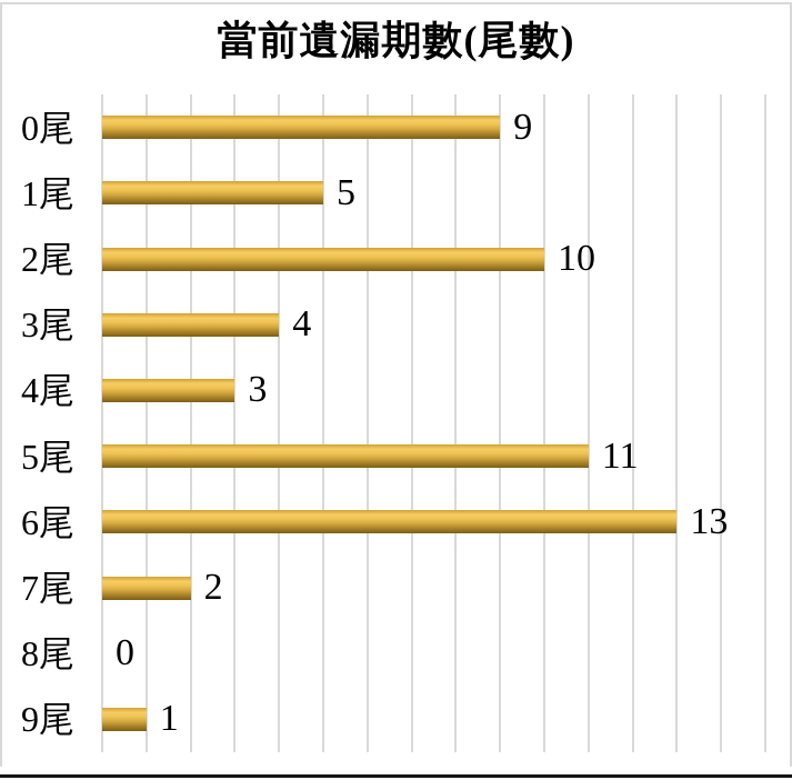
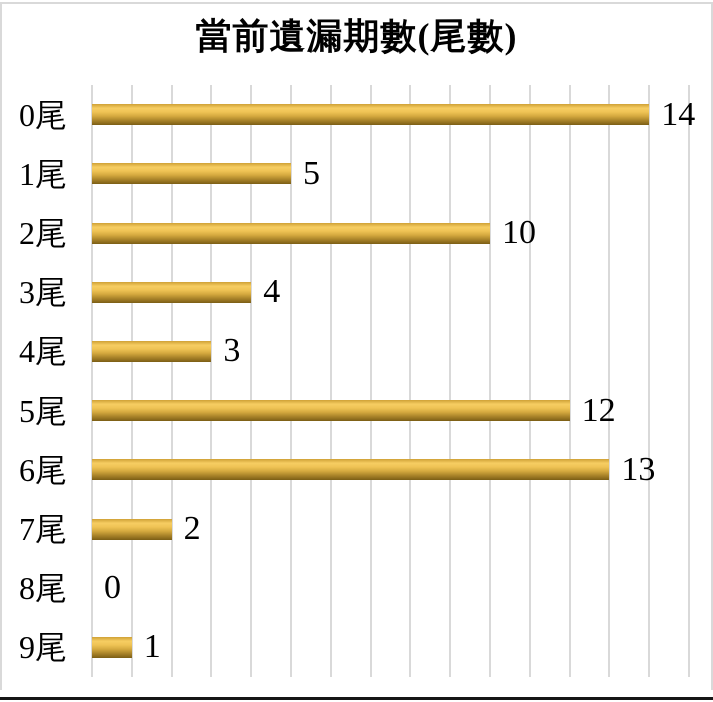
0尾: 9 -> 14
5尾: 11 -> 12
